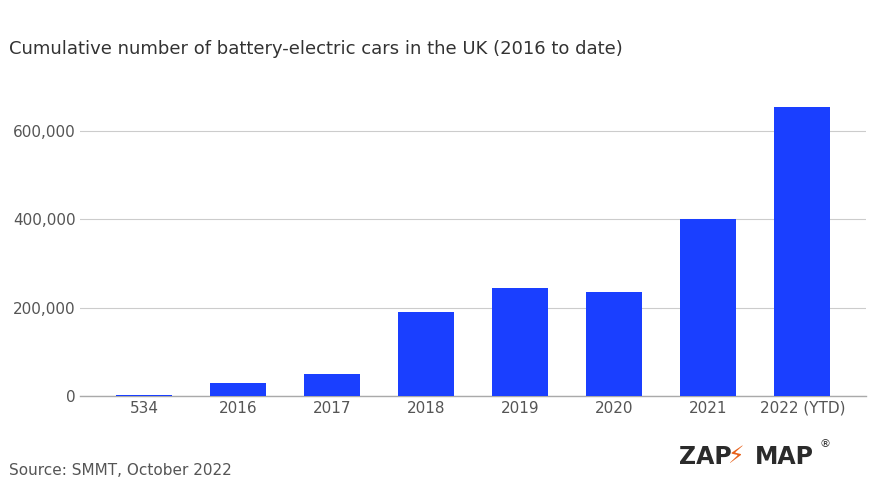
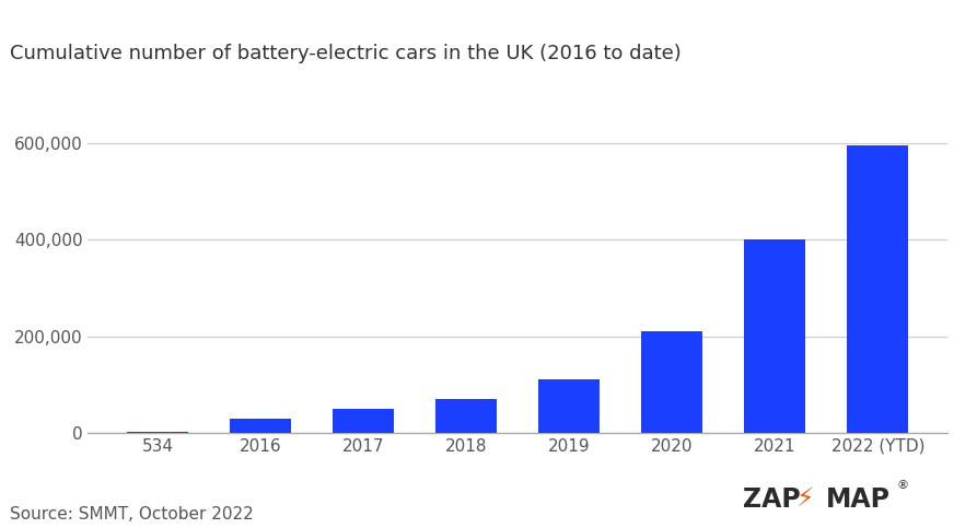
2018: 190,000 -> 70,000
2019: 245,000 -> 110,000
2020: 235,000 -> 210,000
2022 (YTD): 655,000 -> 595,000
